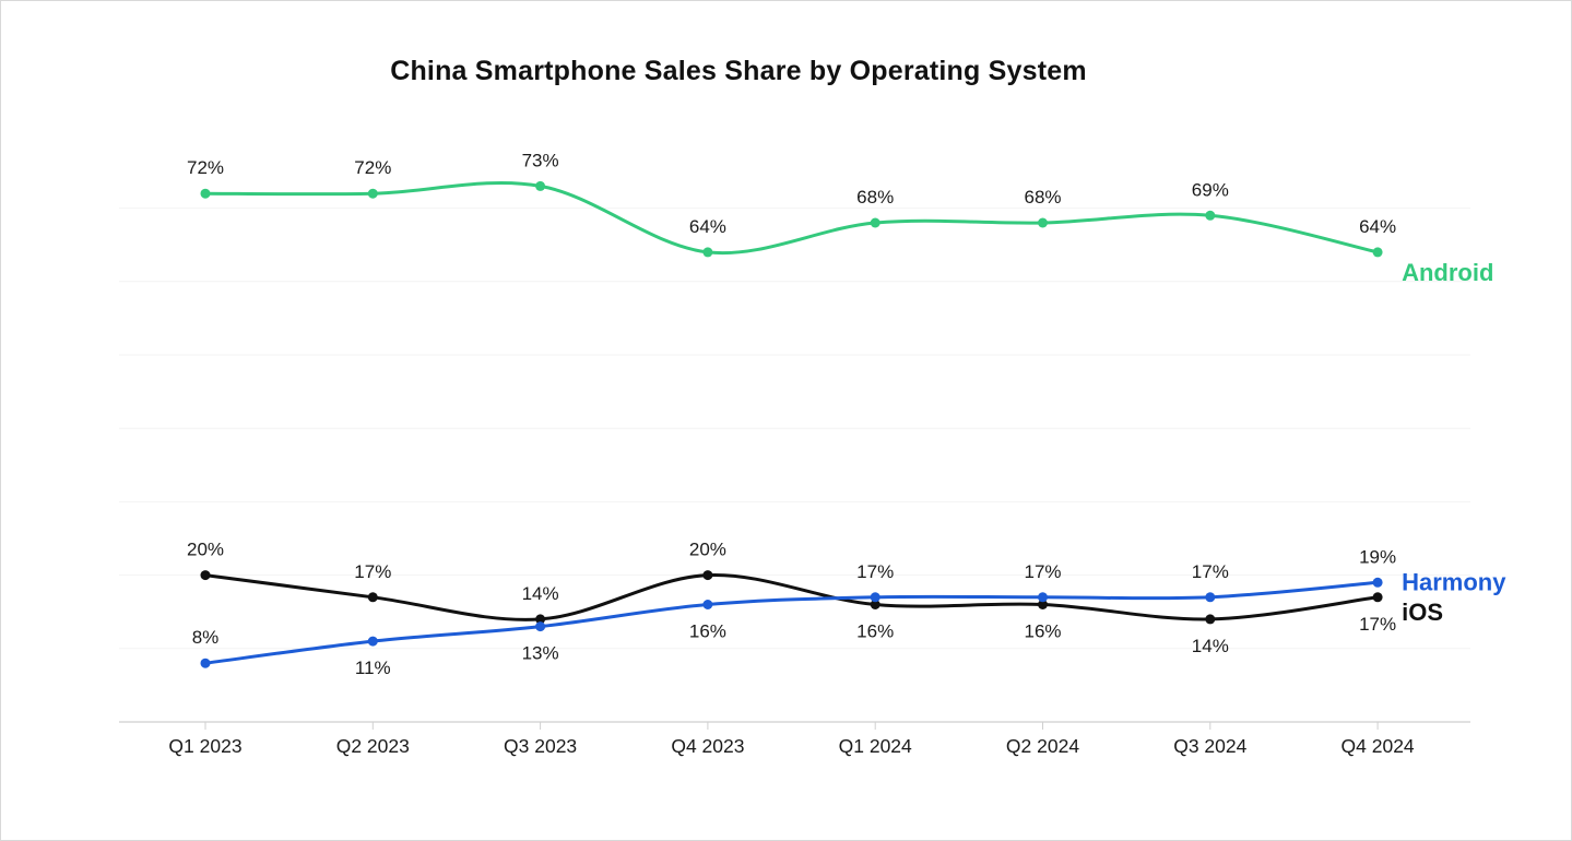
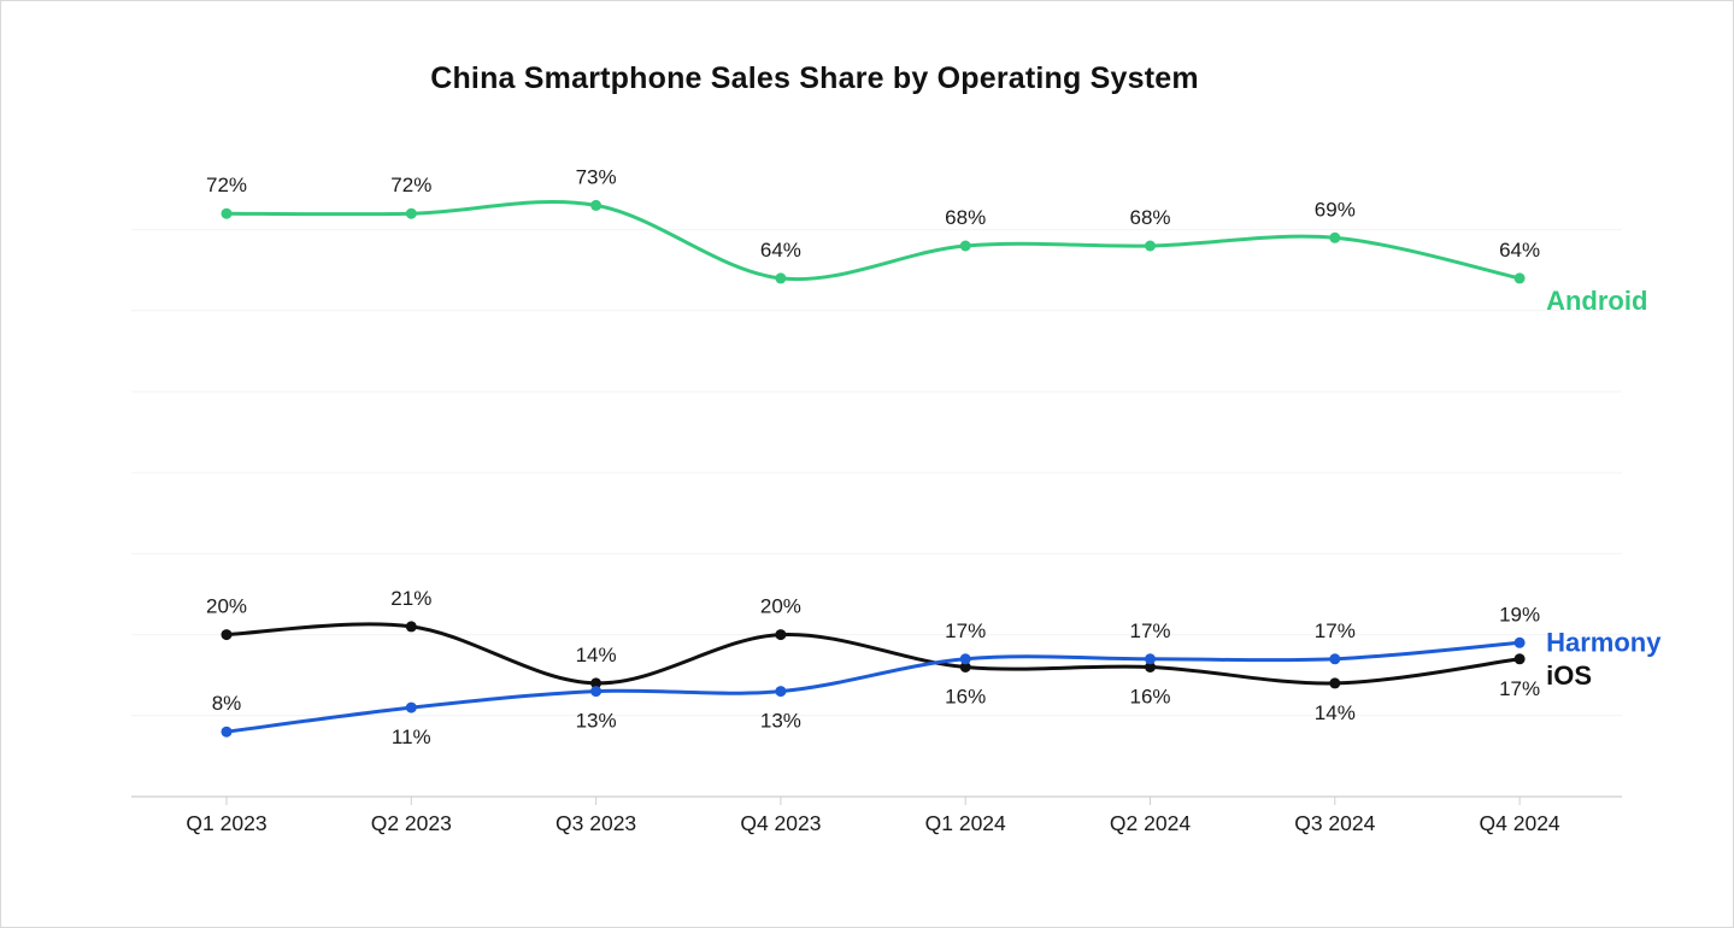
iOS/Q2 2023: 17% -> 21%
Harmony/Q4 2023: 16% -> 13%
